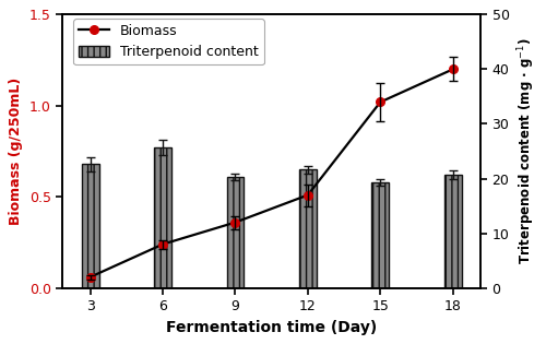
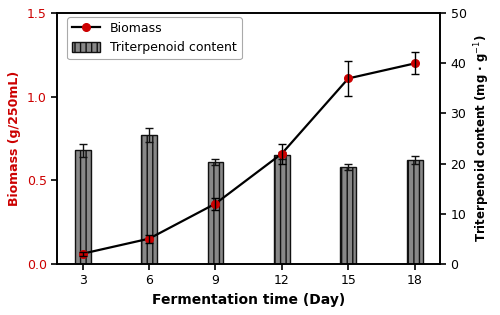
Biomass/6: 8 -> 5
Biomass/12: 17 -> 22
Biomass/15: 34 -> 37
